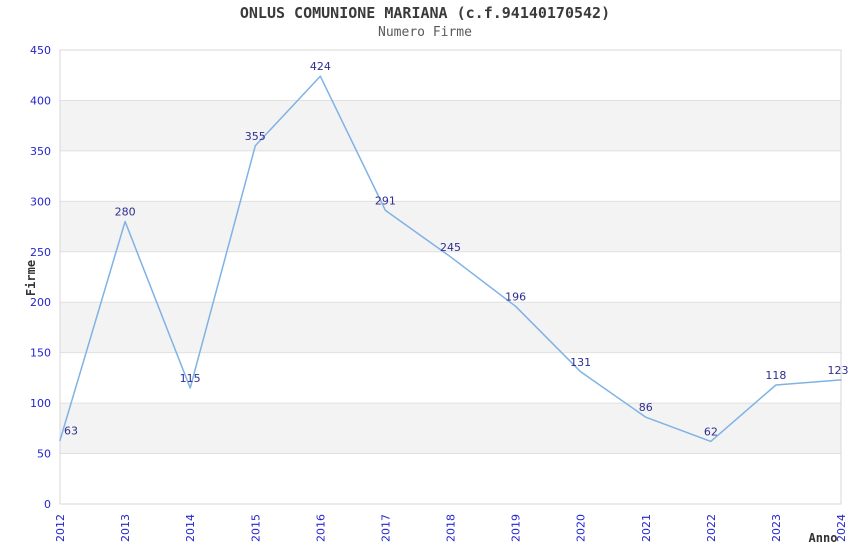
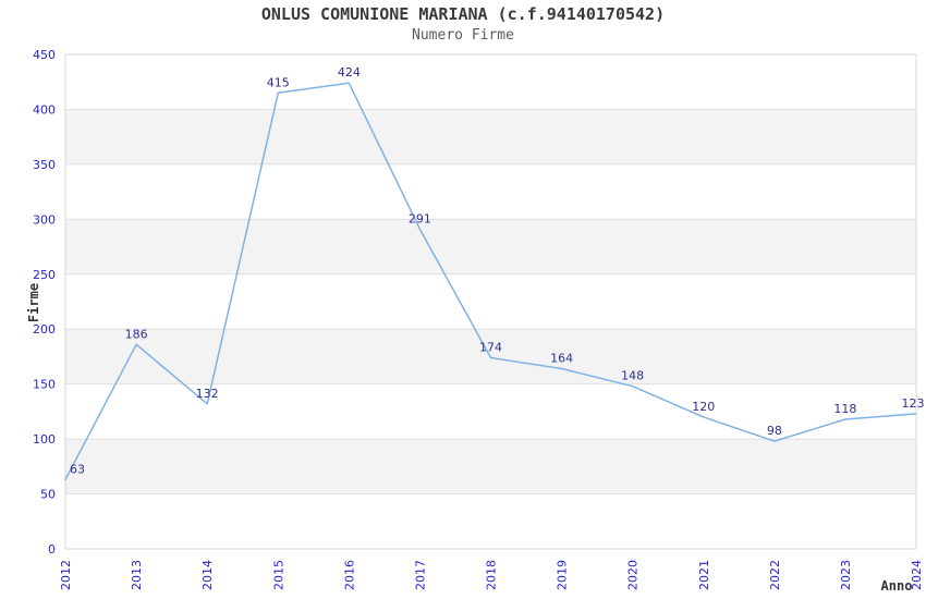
2013: 280 -> 186
2014: 115 -> 132
2015: 355 -> 415
2018: 245 -> 174
2019: 196 -> 164
2020: 131 -> 148
2021: 86 -> 120
2022: 62 -> 98
